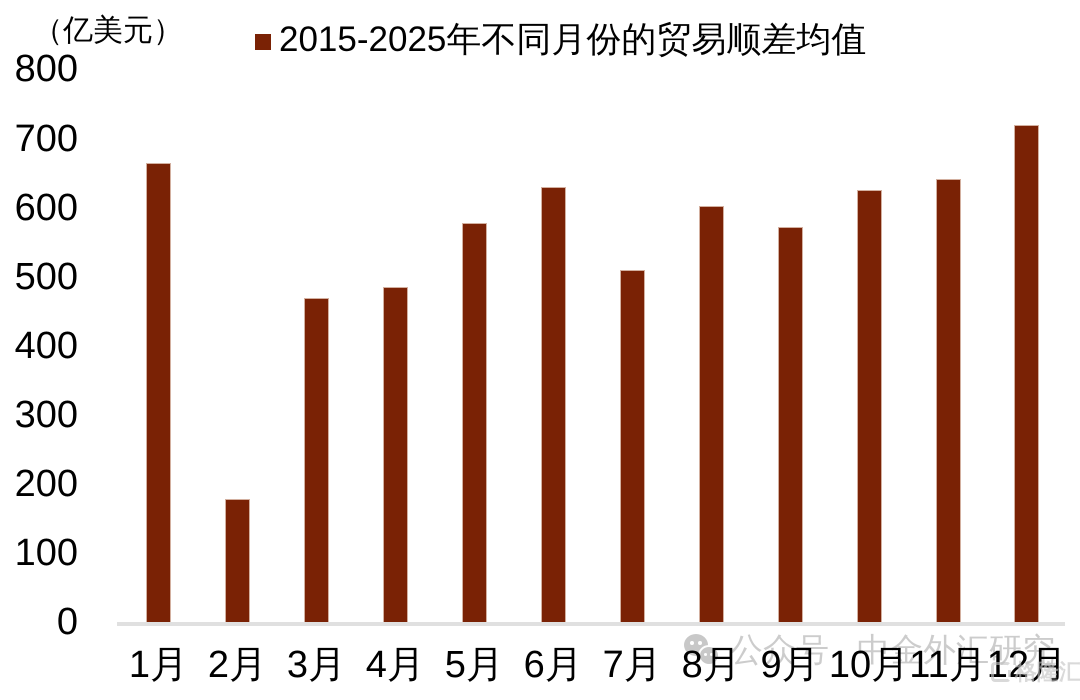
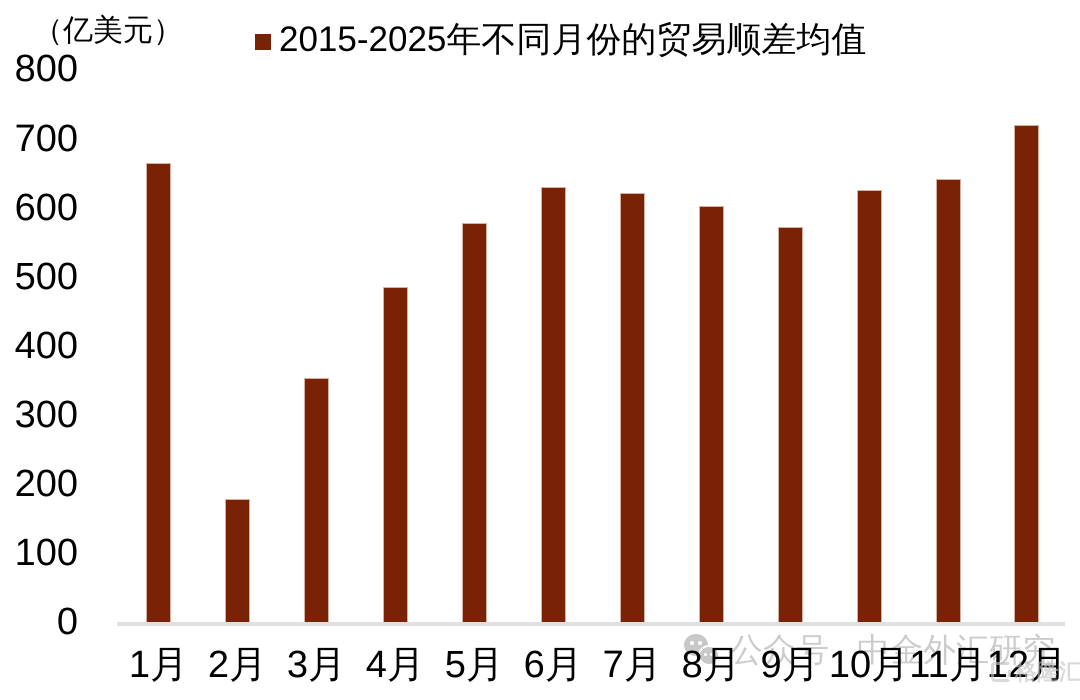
3月: 470 -> 350
7月: 510 -> 620
